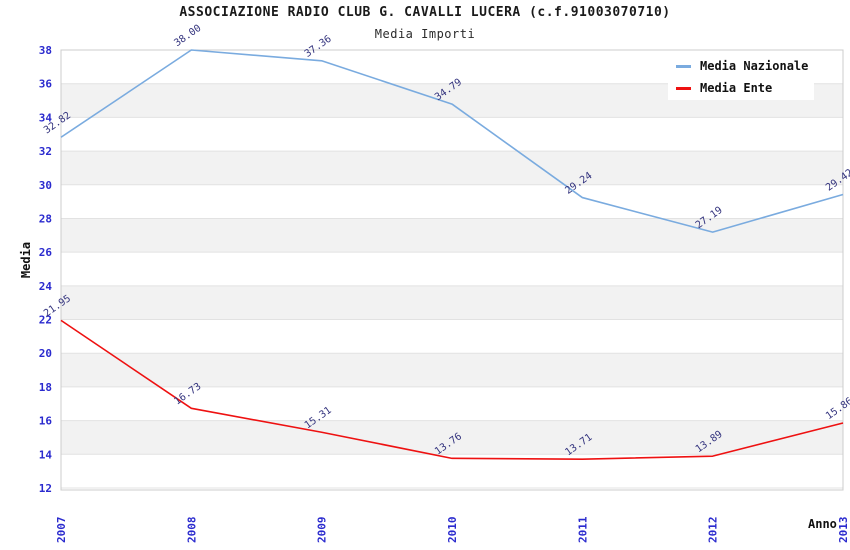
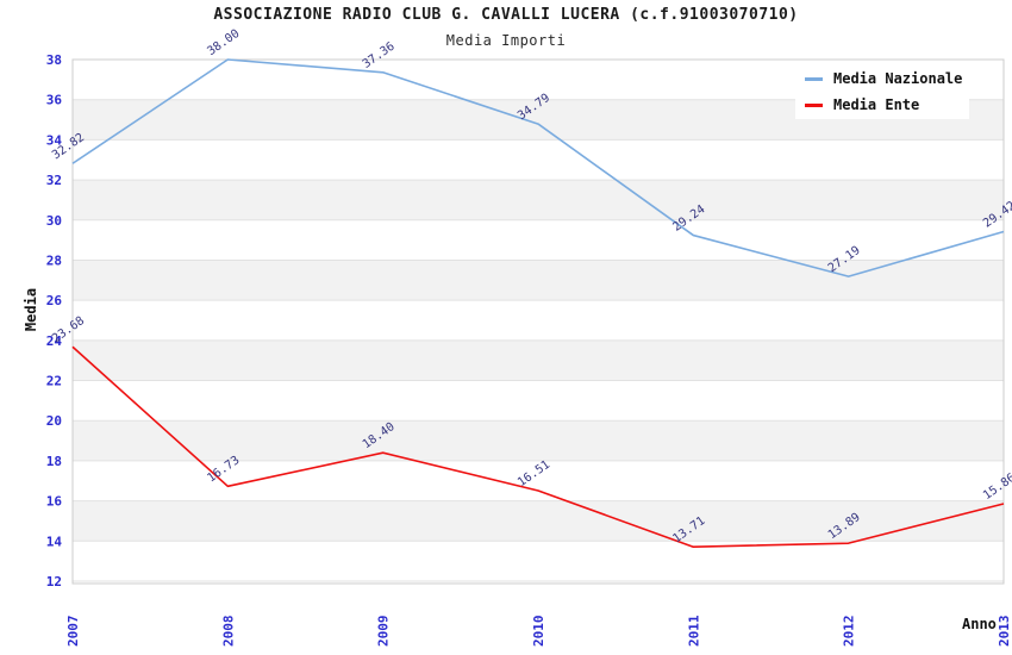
Media Ente/2007: 21.95 -> 23.68
Media Ente/2009: 15.31 -> 18.40
Media Ente/2010: 13.76 -> 16.51
